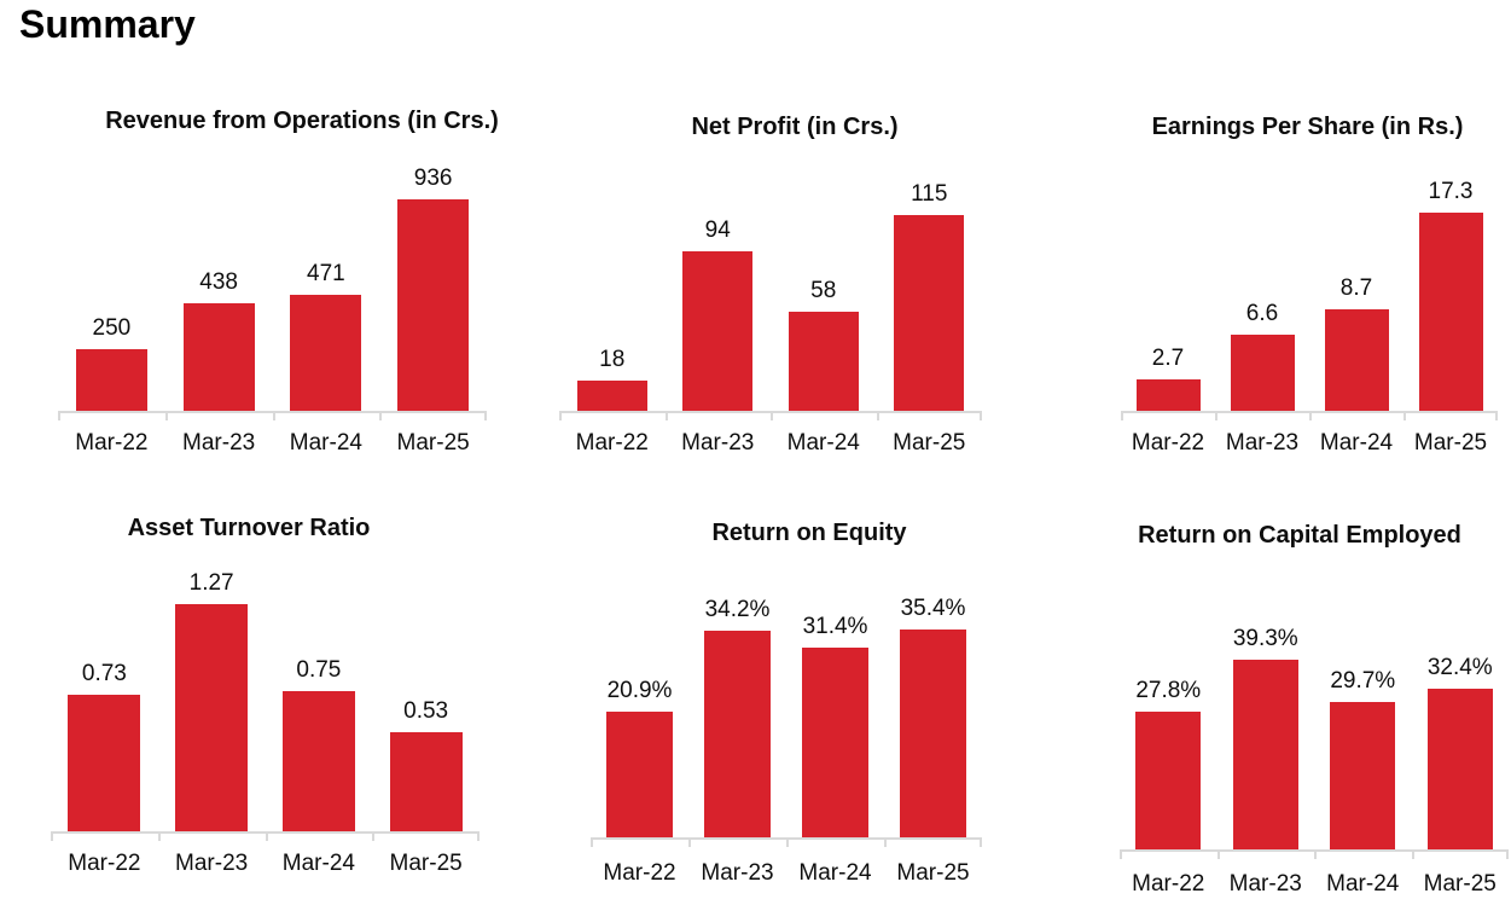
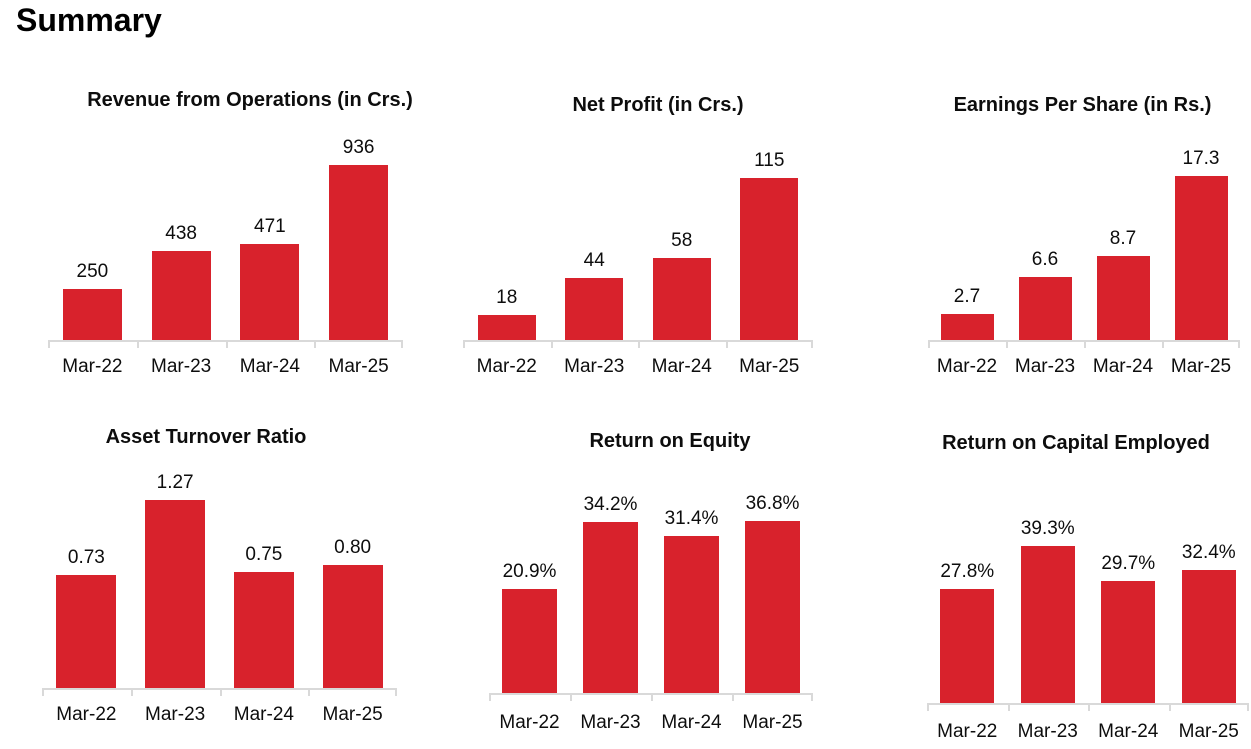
Net Profit (in Crs.)/Mar-23: 94 -> 44
Asset Turnover Ratio/Mar-25: 0.53 -> 0.80
Return on Equity/Mar-25: 35.4% -> 36.8%
